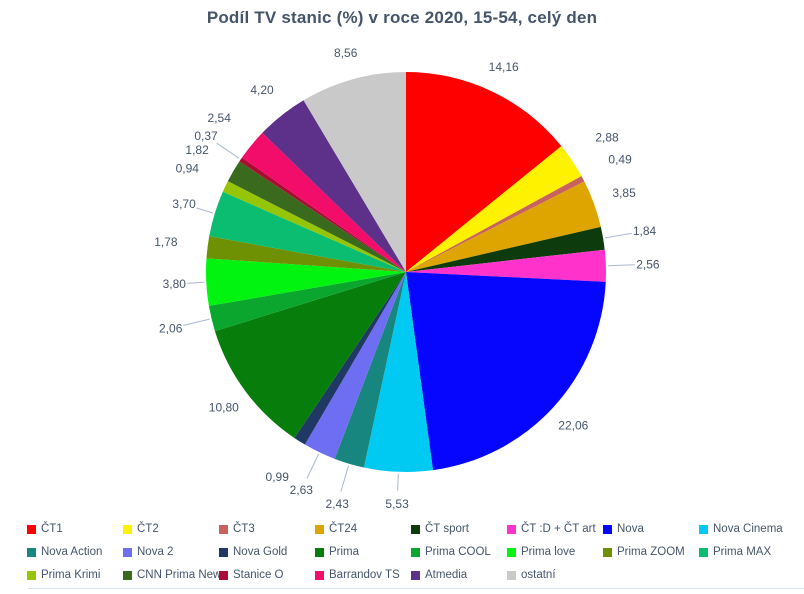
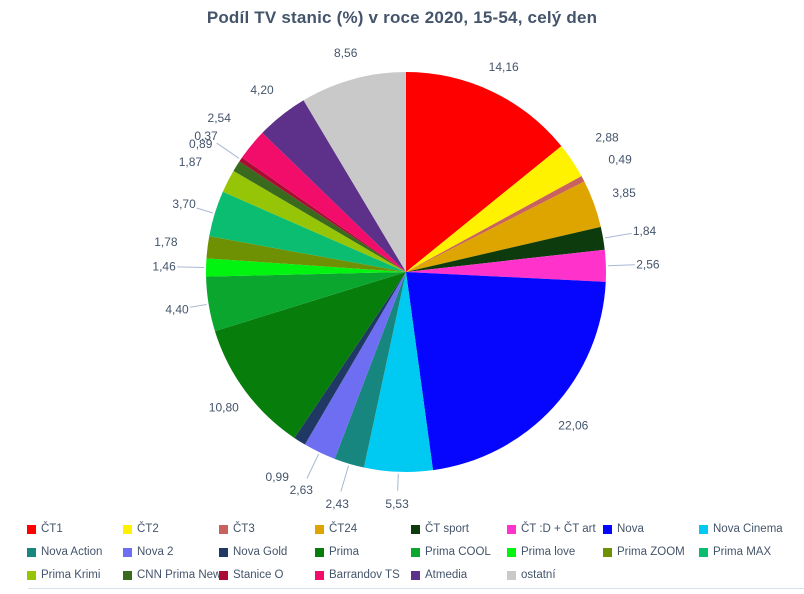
Prima COOL: 2,06 -> 4,40
Prima love: 3,80 -> 1,46
Prima Krimi: 0,94 -> 1,87
CNN Prima News: 1,82 -> 0,89
